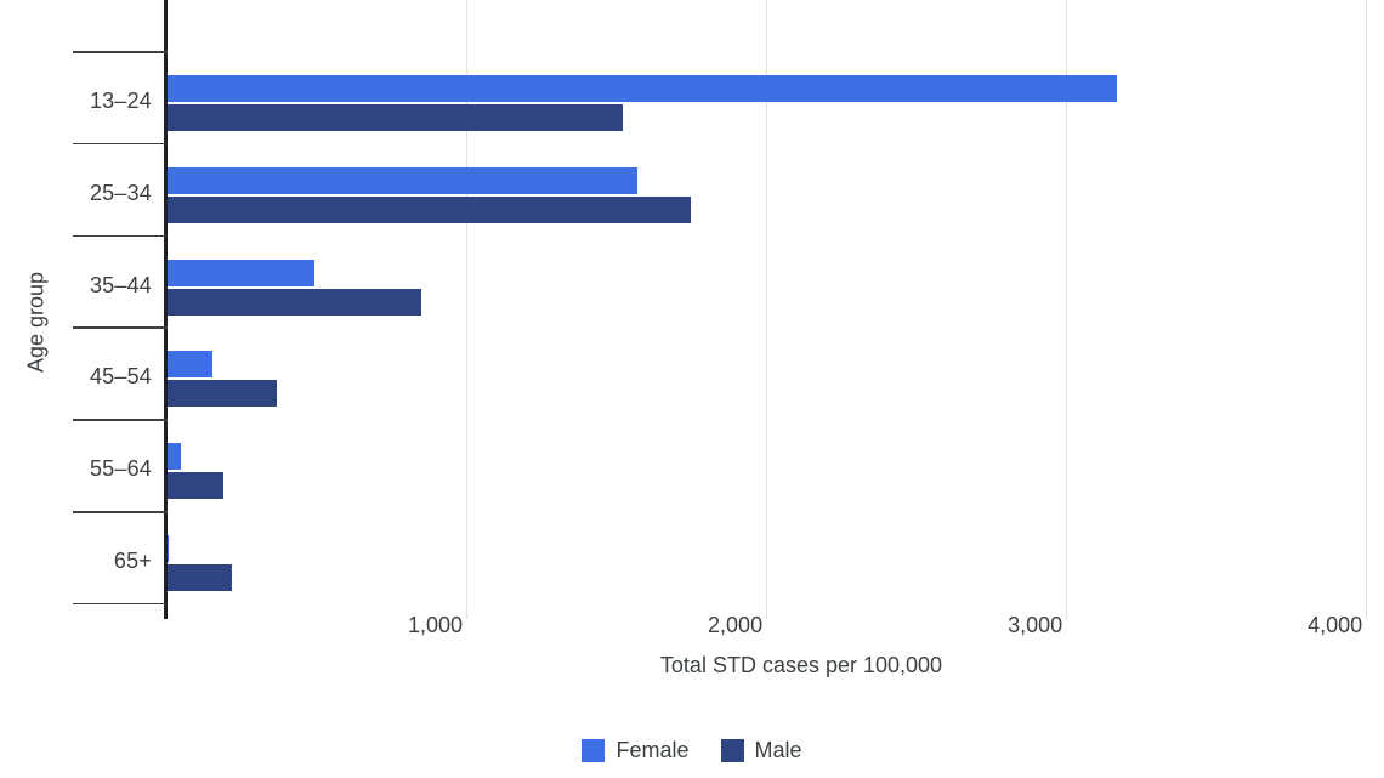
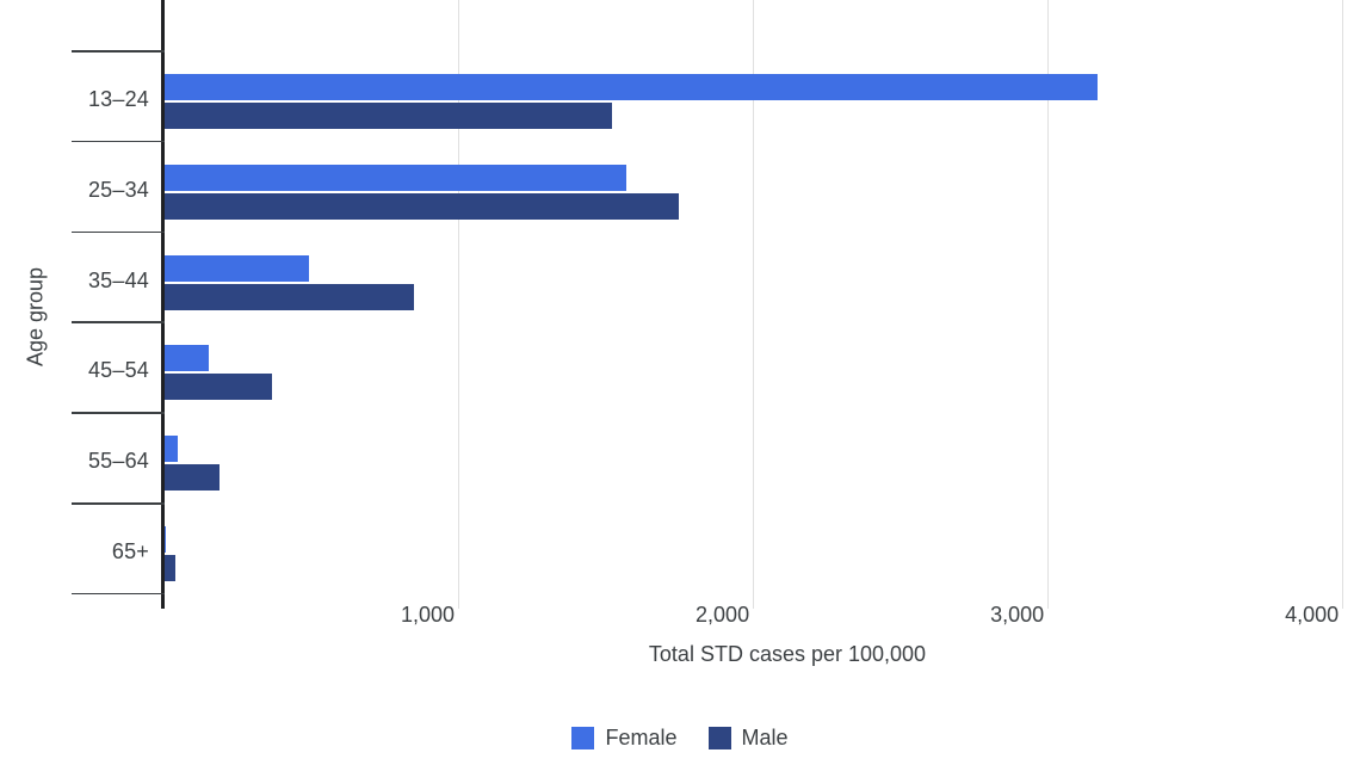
Male/65+: 220 -> 40
